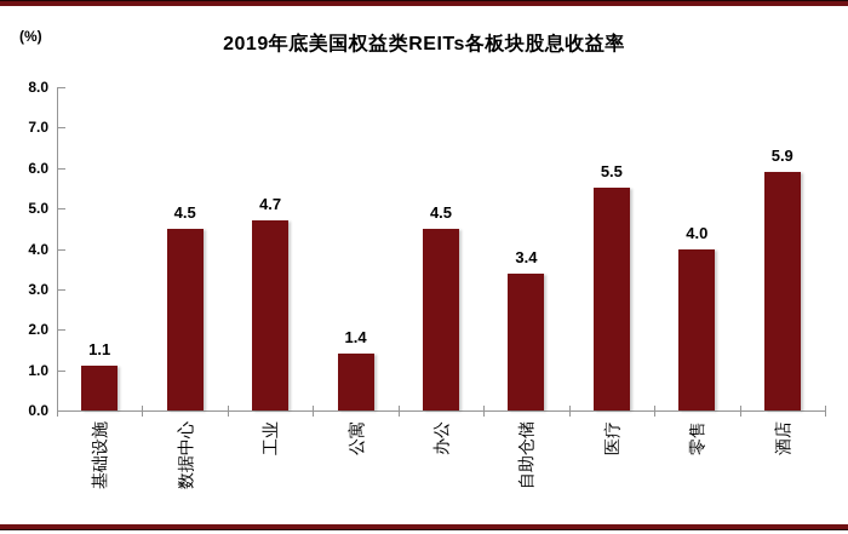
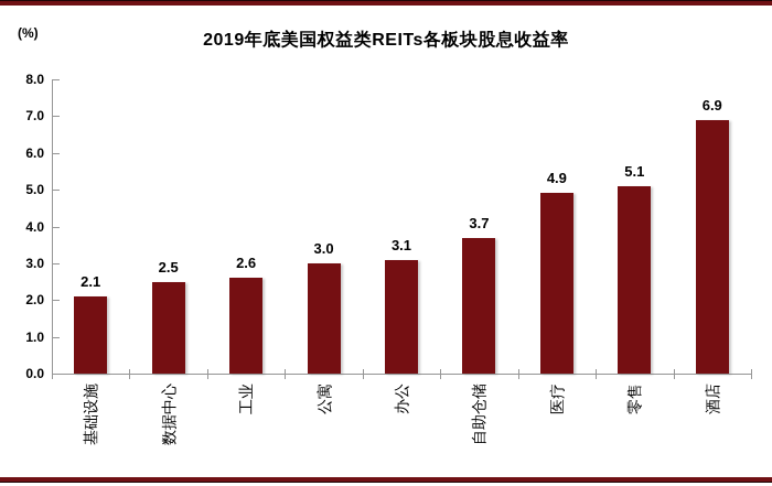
基础设施: 1.1 -> 2.1
数据中心: 4.5 -> 2.5
工业: 4.7 -> 2.6
公寓: 1.4 -> 3.0
办公: 4.5 -> 3.1
自助仓储: 3.4 -> 3.7
医疗: 5.5 -> 4.9
零售: 4.0 -> 5.1
酒店: 5.9 -> 6.9
